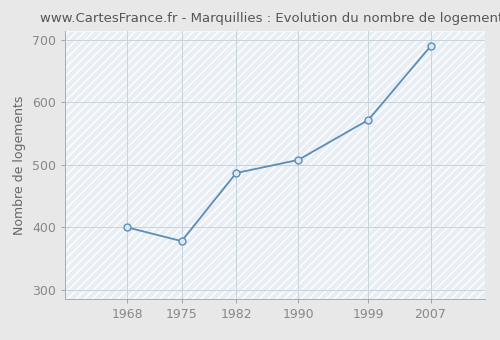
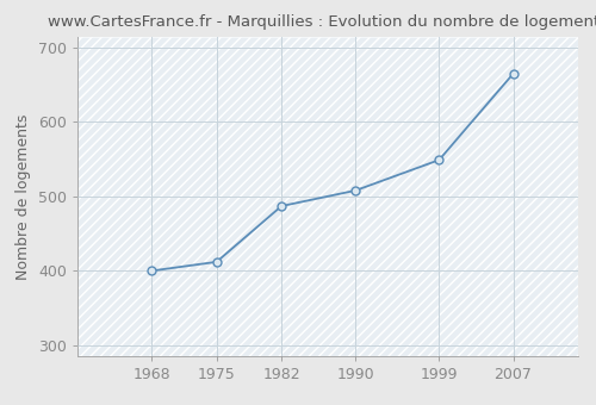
1975: 378 -> 412
1999: 572 -> 549
2007: 690 -> 665
